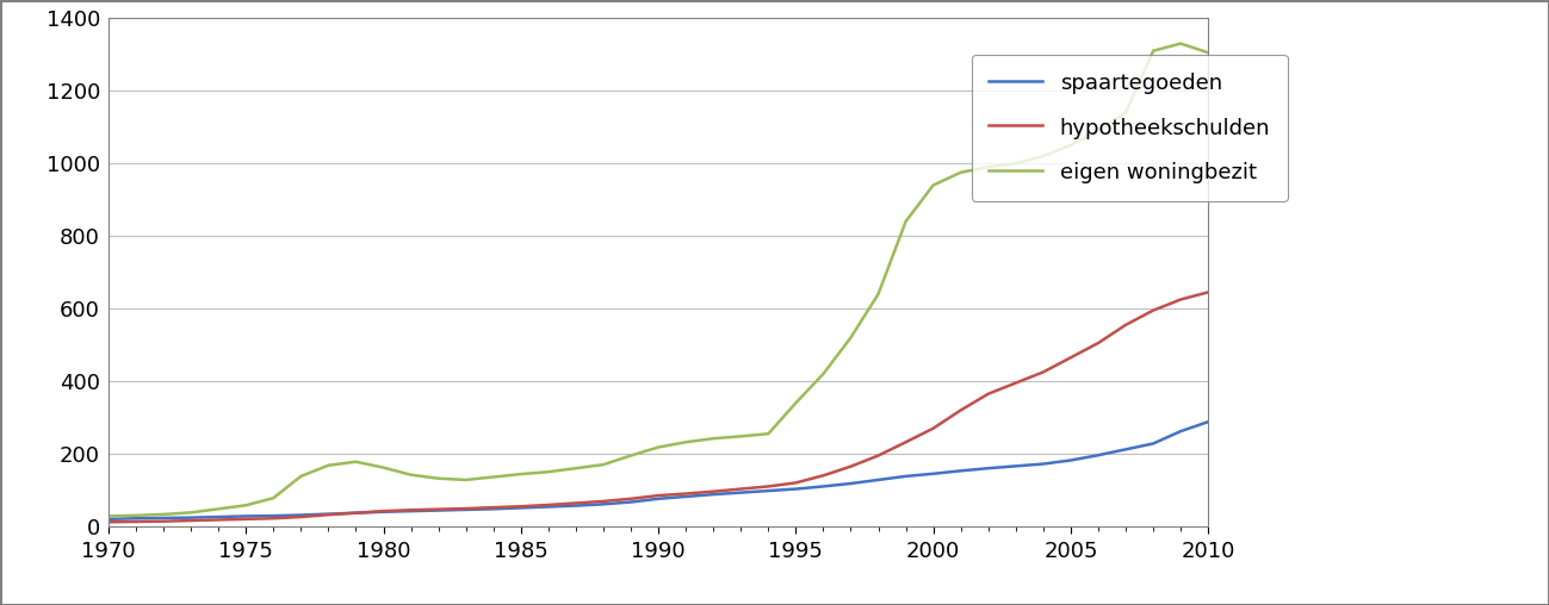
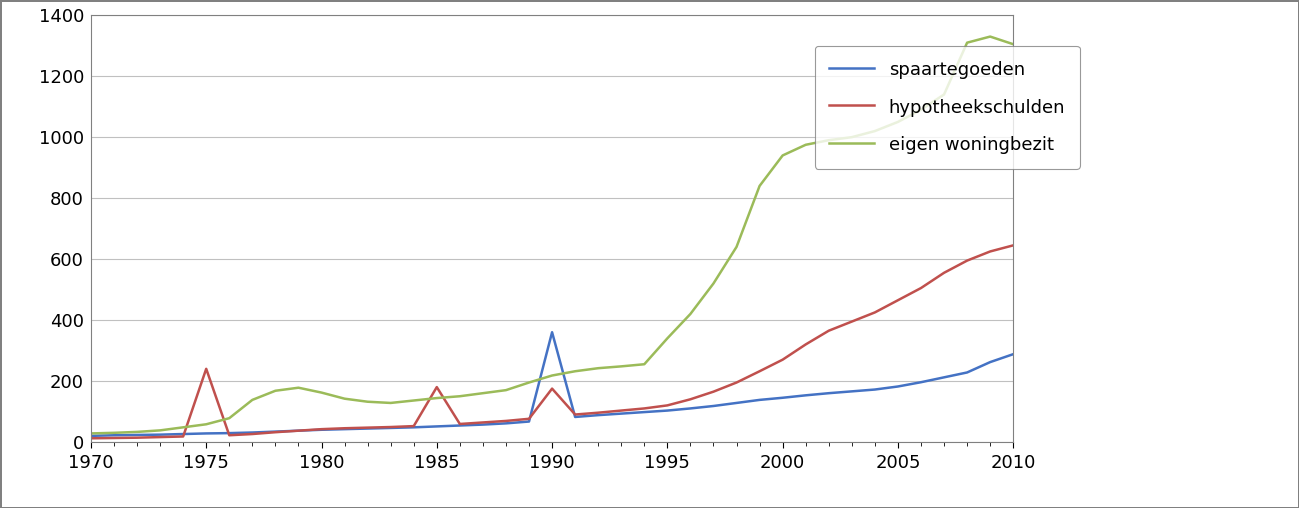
hypotheekschulden/1975: 20 -> 240
hypotheekschulden/1985: 55 -> 180
spaartegoeden/1990: 76 -> 360
hypotheekschulden/1990: 85 -> 175
